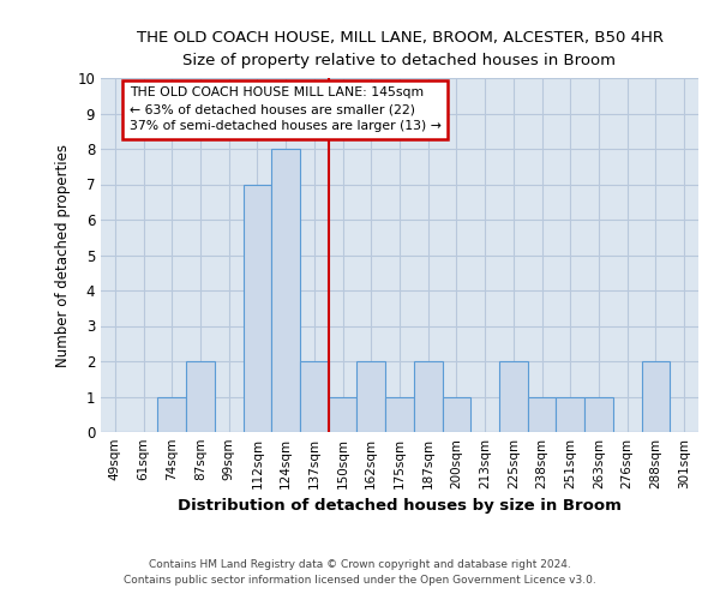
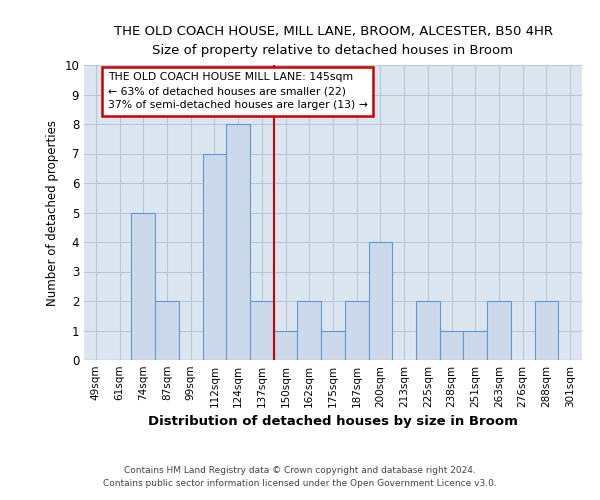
74sqm: 1 -> 5
200sqm: 1 -> 4
263sqm: 1 -> 2
